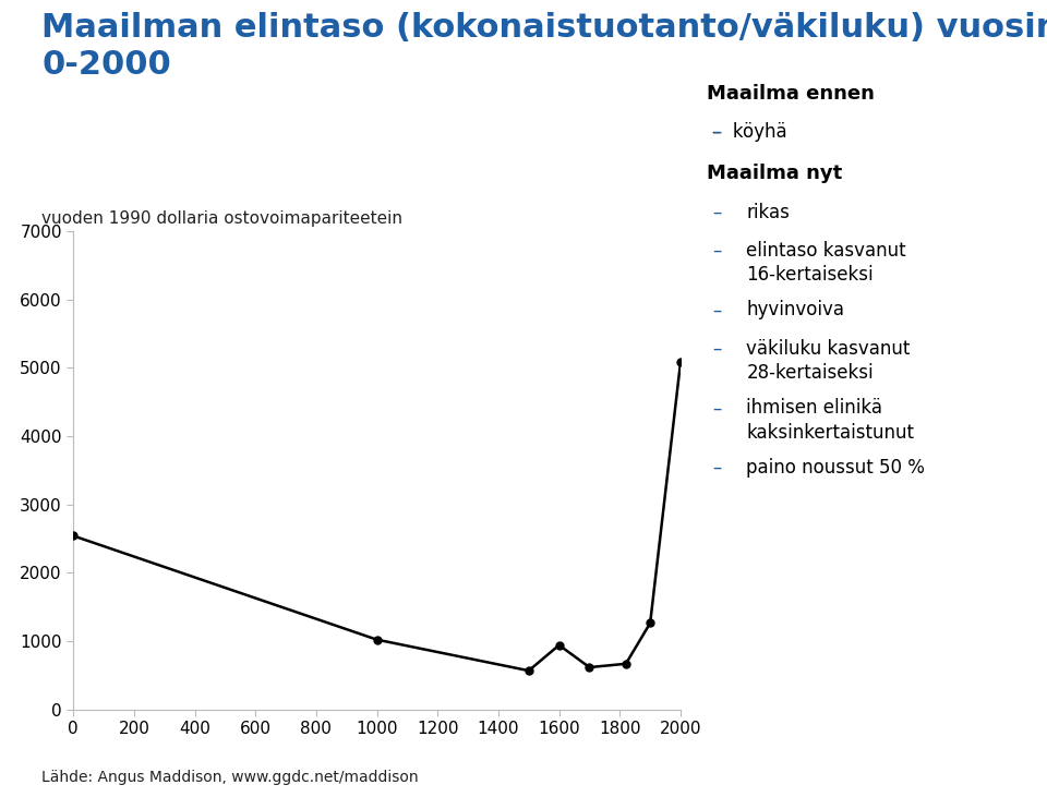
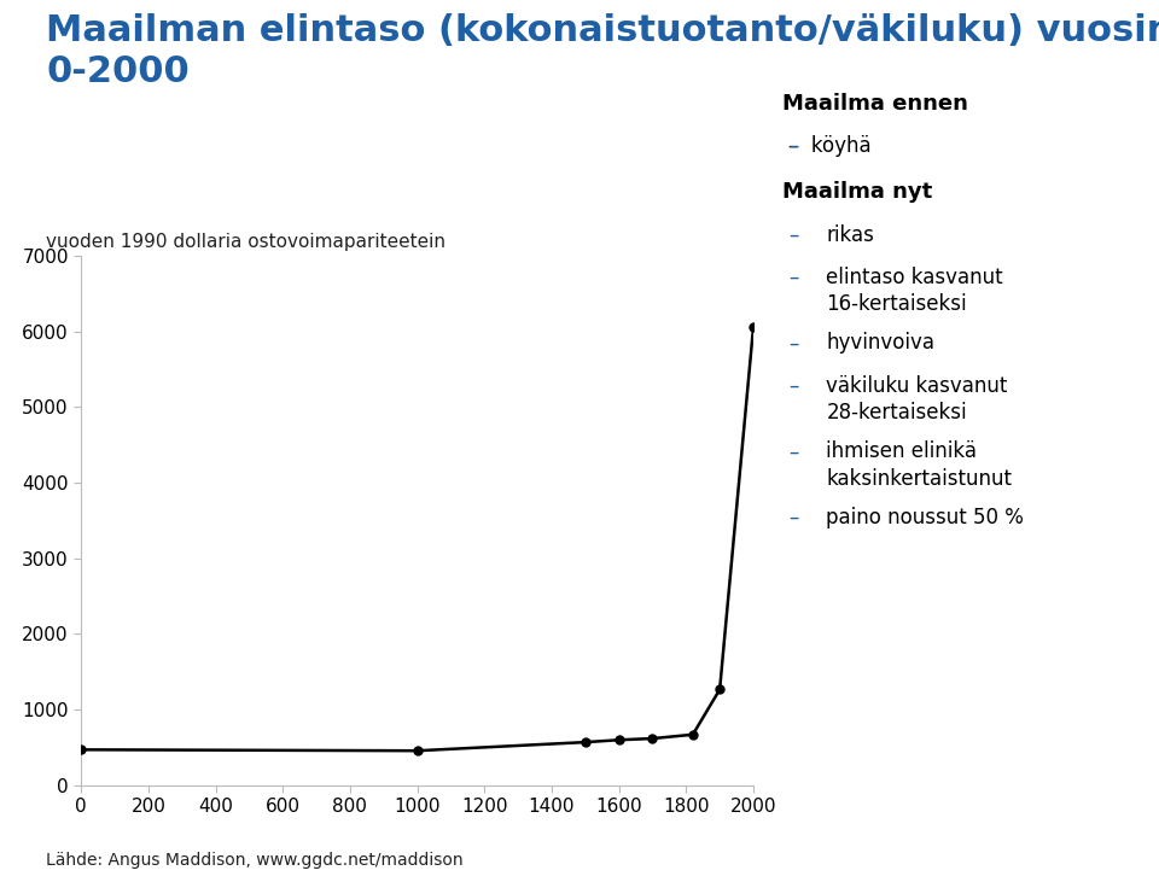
0: 2540 -> 470
1000: 1020 -> 450
1600: 940 -> 600
2000: 5080 -> 6060
